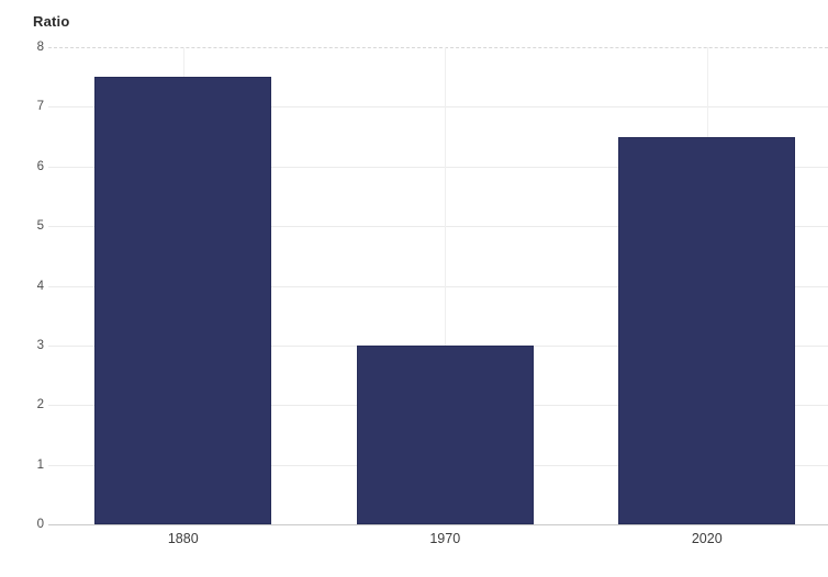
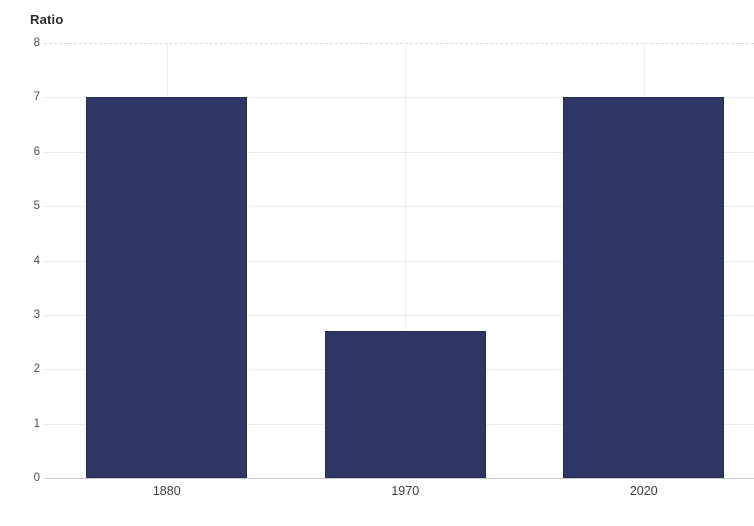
1880: 7.5 -> 7.0
1970: 3.0 -> 2.7
2020: 6.5 -> 7.0
